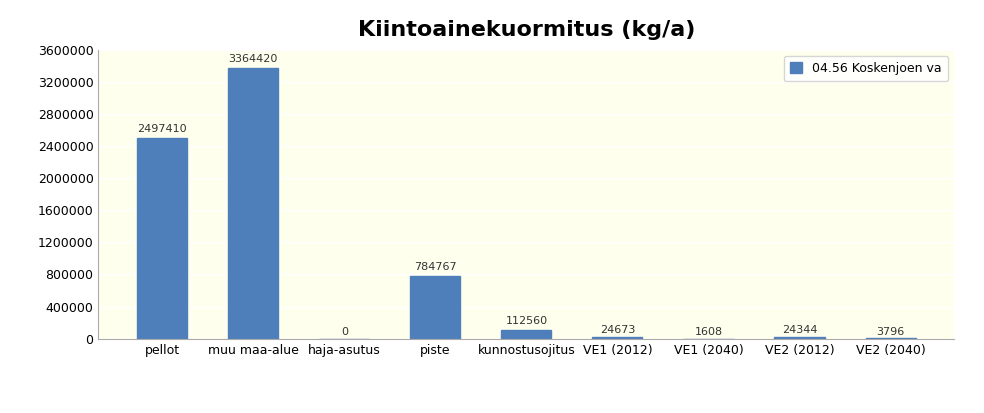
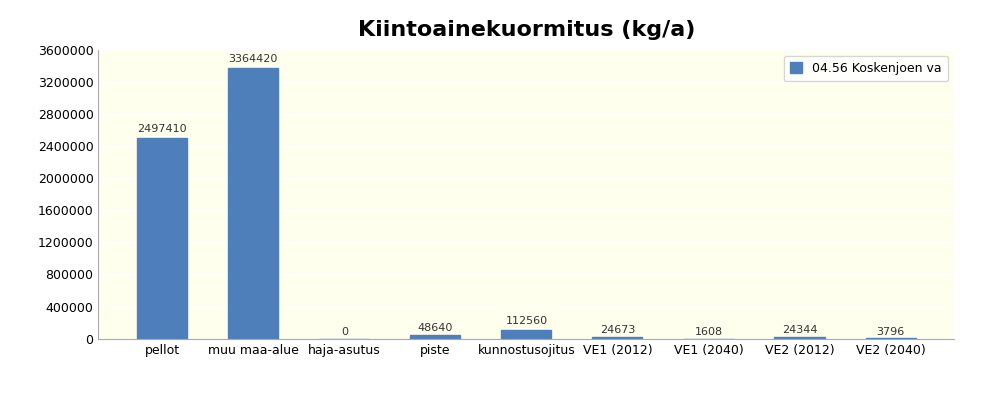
piste: 784767 -> 48640
